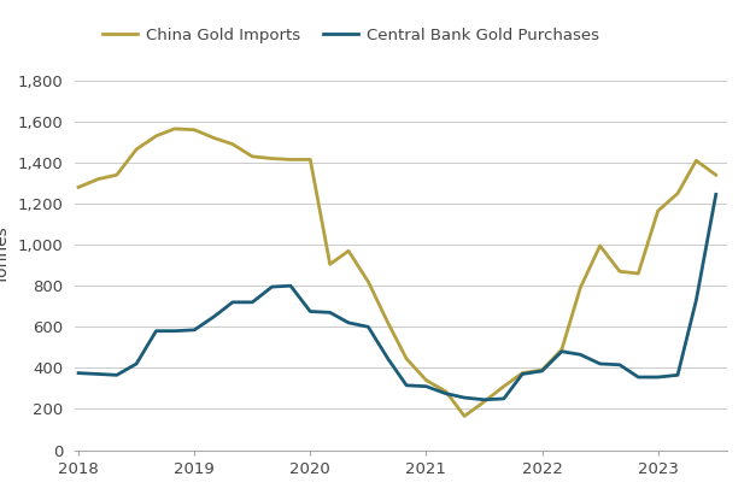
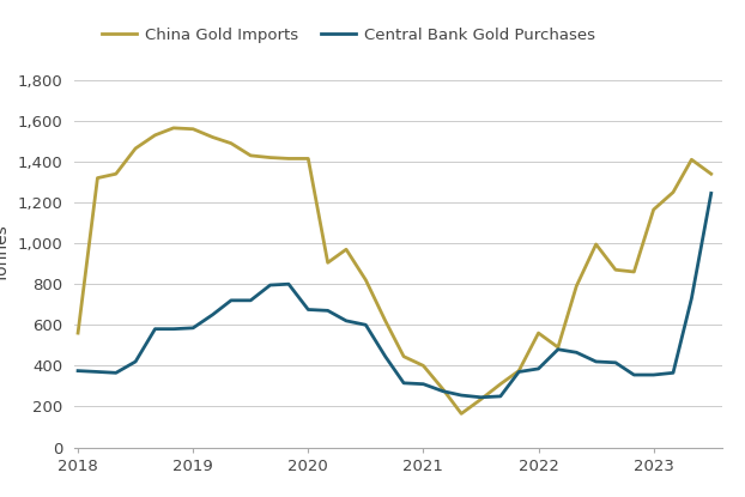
China Gold Imports/2018: 1,280 -> 560
China Gold Imports/2021: 340 -> 400
China Gold Imports/2022: 390 -> 560
